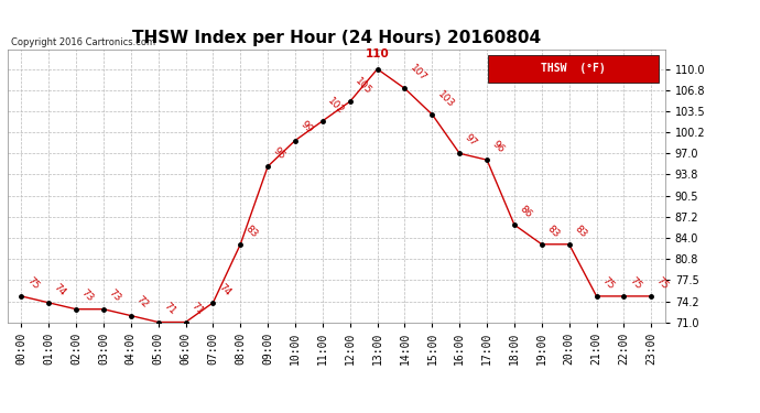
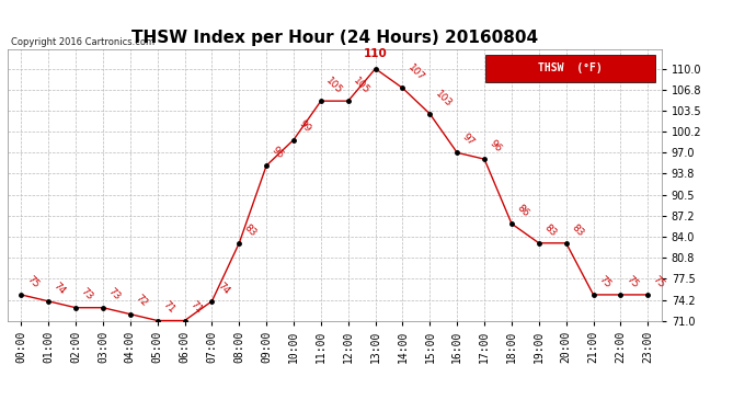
11:00: 102 -> 105
